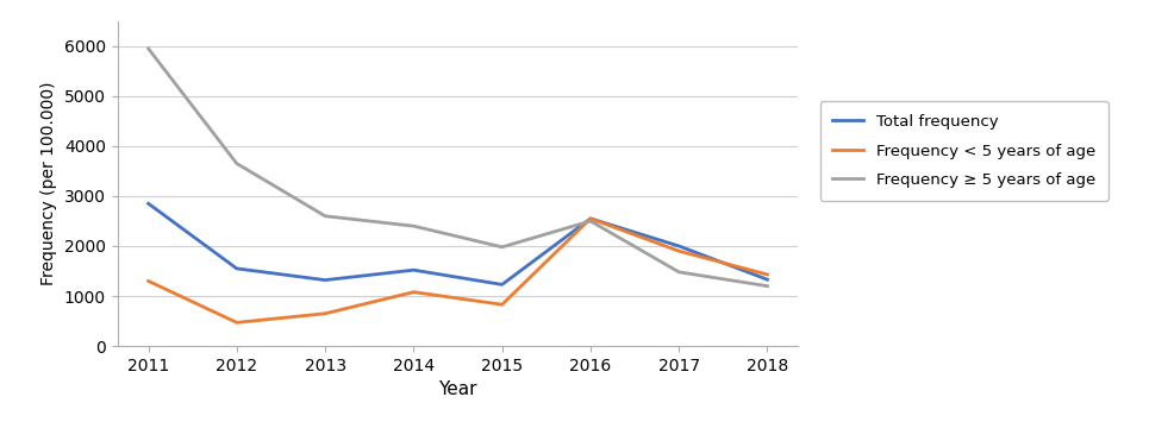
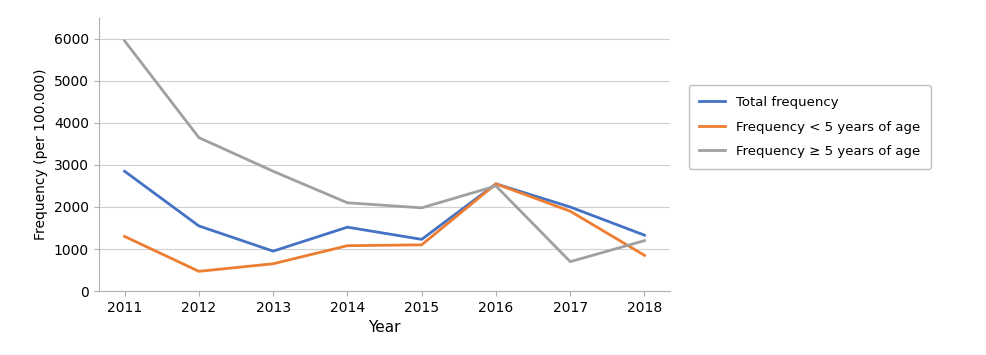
Total frequency/2013: 1320 -> 950
Frequency ≥ 5 years of age/2013: 2600 -> 2850
Frequency ≥ 5 years of age/2014: 2400 -> 2100
Frequency < 5 years of age/2015: 830 -> 1100
Frequency ≥ 5 years of age/2017: 1480 -> 700
Frequency < 5 years of age/2018: 1430 -> 850
